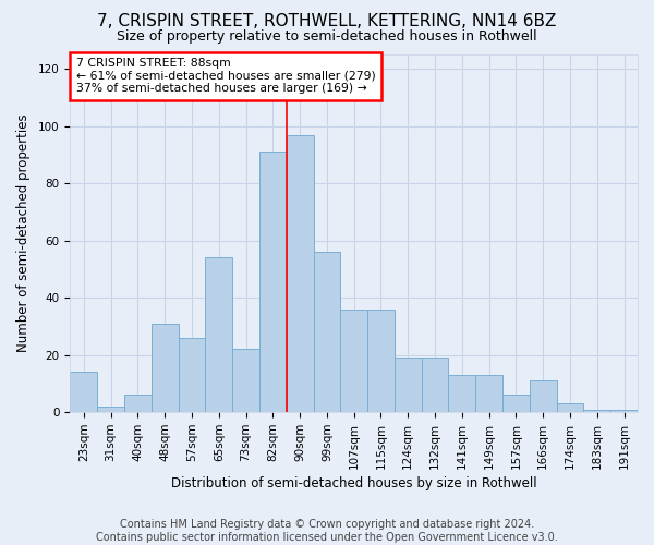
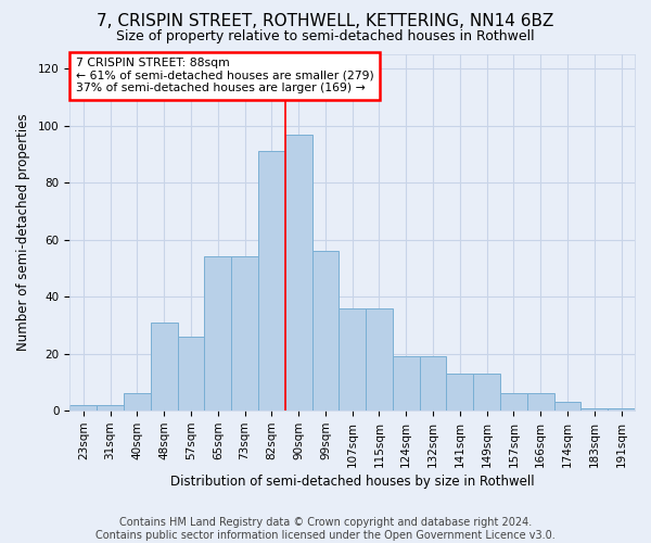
23sqm: 14 -> 2
73sqm: 22 -> 54
166sqm: 11 -> 6
